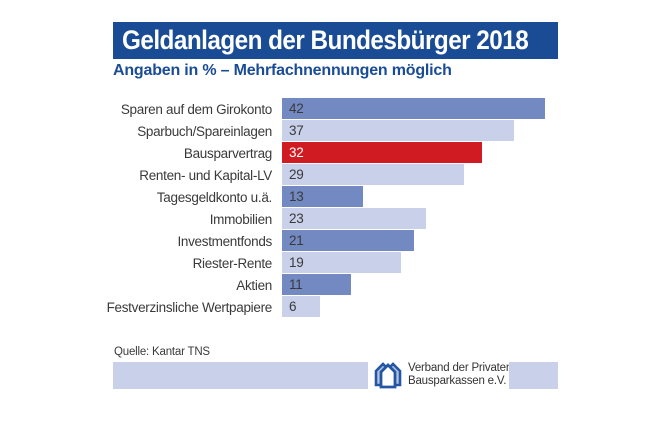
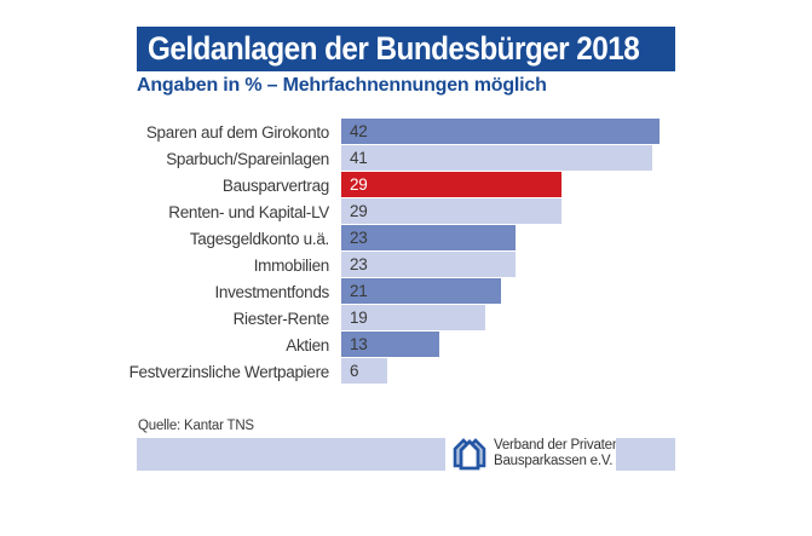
Sparbuch/Spareinlagen: 37 -> 41
Bausparvertrag: 32 -> 29
Tagesgeldkonto u.ä.: 13 -> 23
Aktien: 11 -> 13
